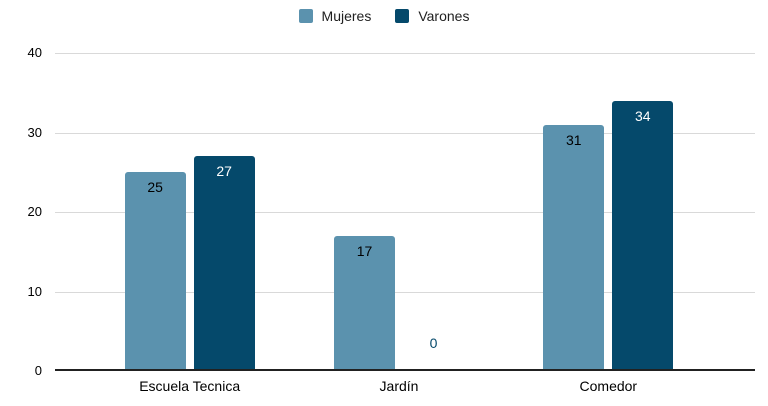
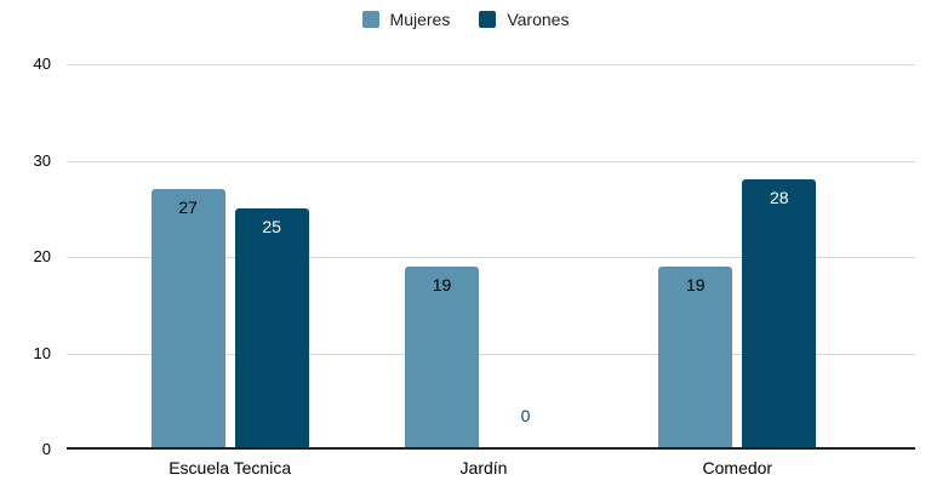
Mujeres/Escuela Tecnica: 25 -> 27
Varones/Escuela Tecnica: 27 -> 25
Mujeres/Jardín: 17 -> 19
Mujeres/Comedor: 31 -> 19
Varones/Comedor: 34 -> 28
